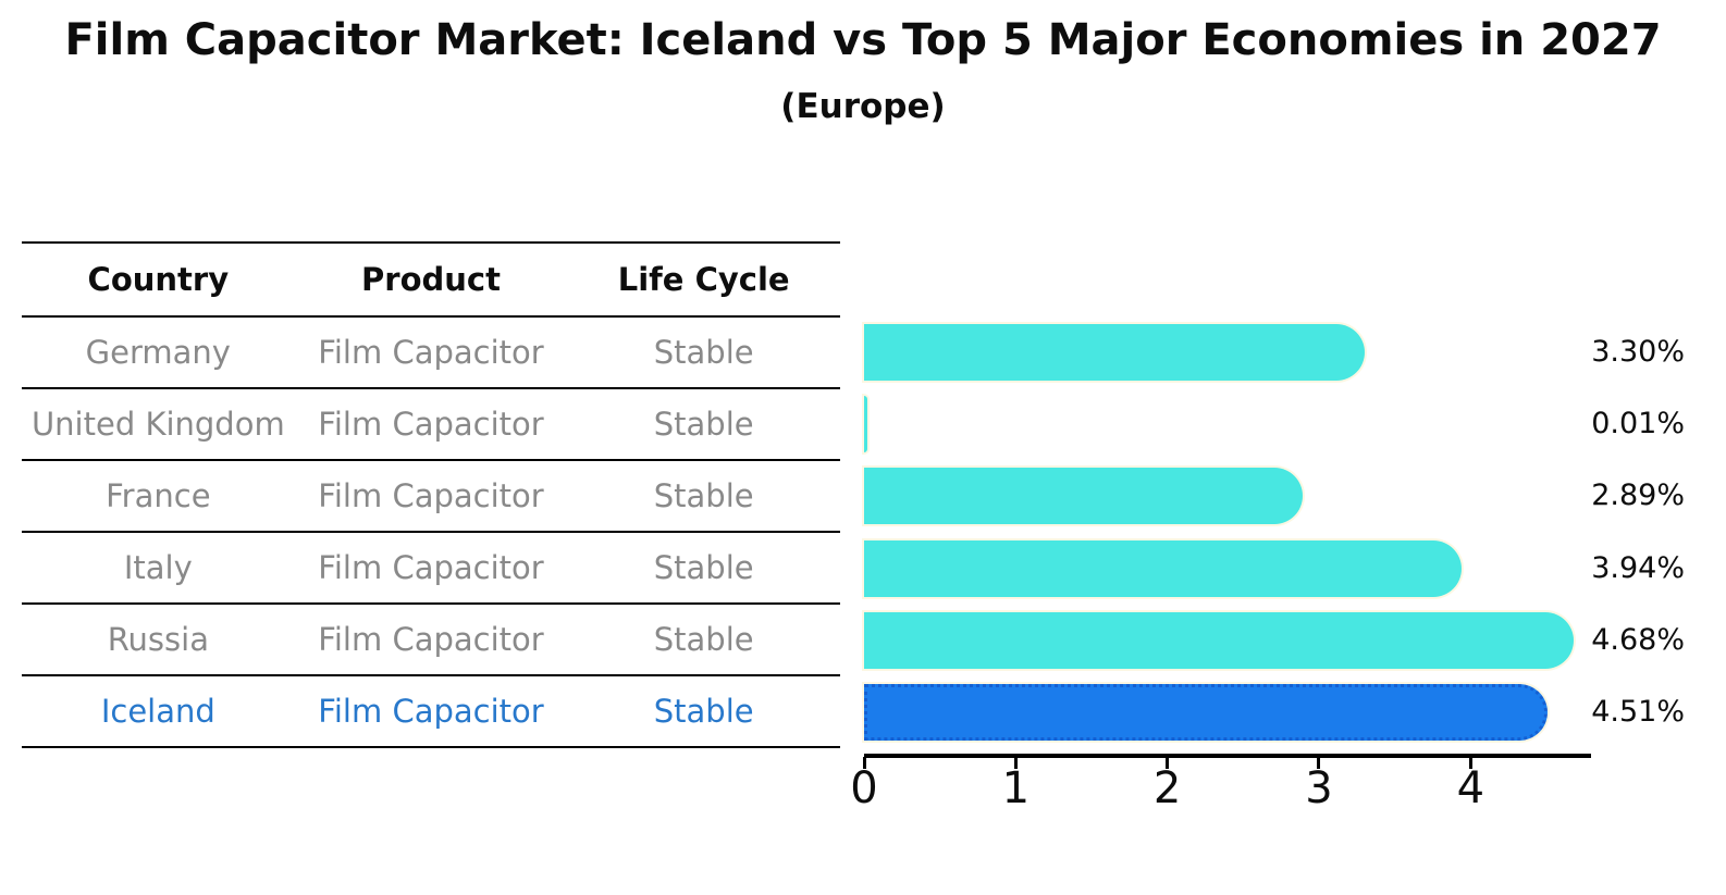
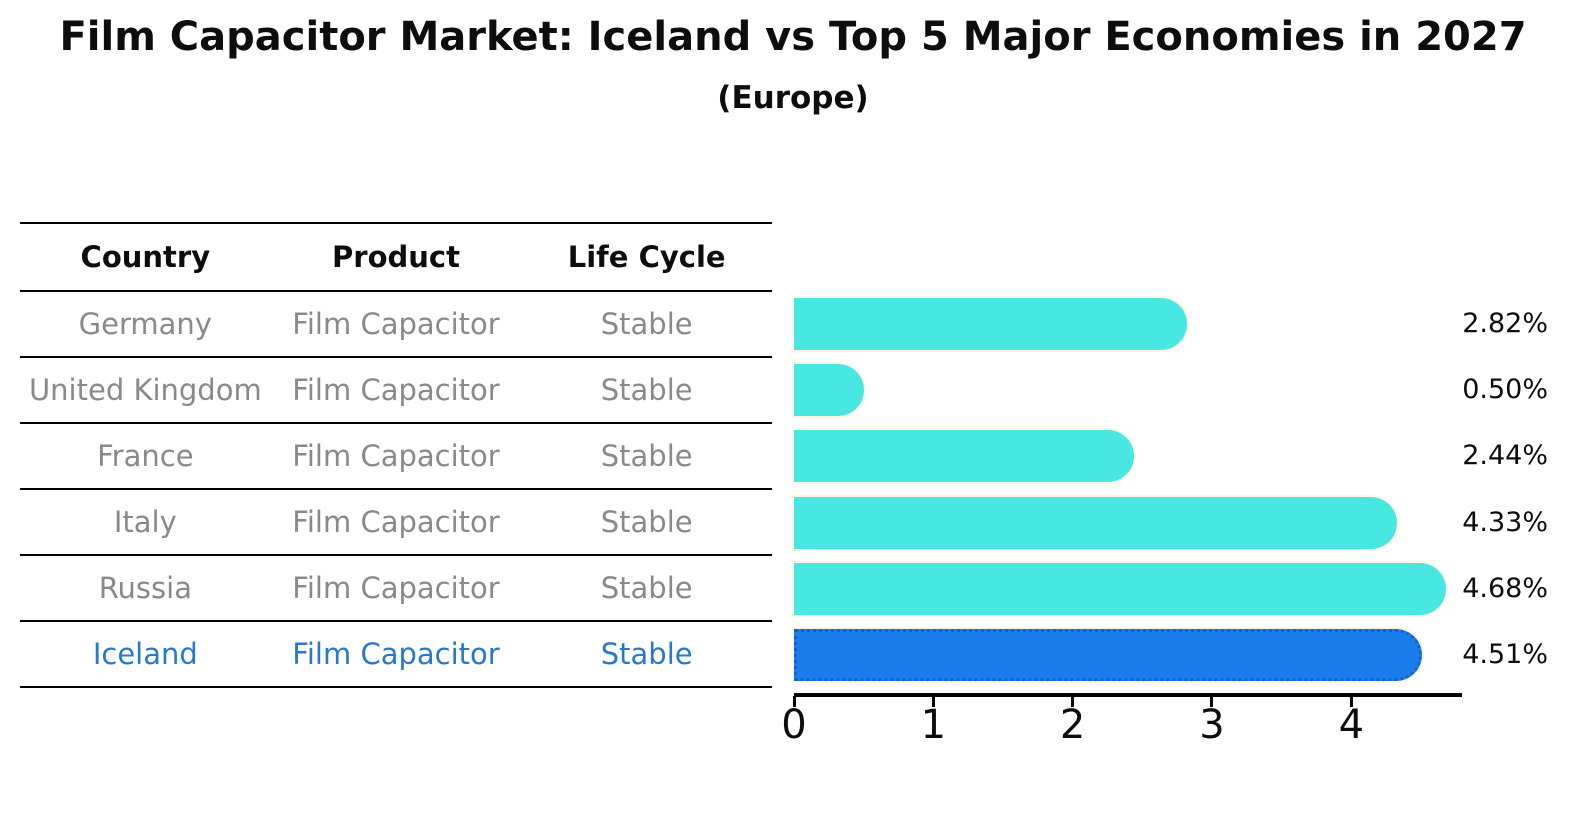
Germany: 3.30% -> 2.82%
United Kingdom: 0.01% -> 0.50%
France: 2.89% -> 2.44%
Italy: 3.94% -> 4.33%
